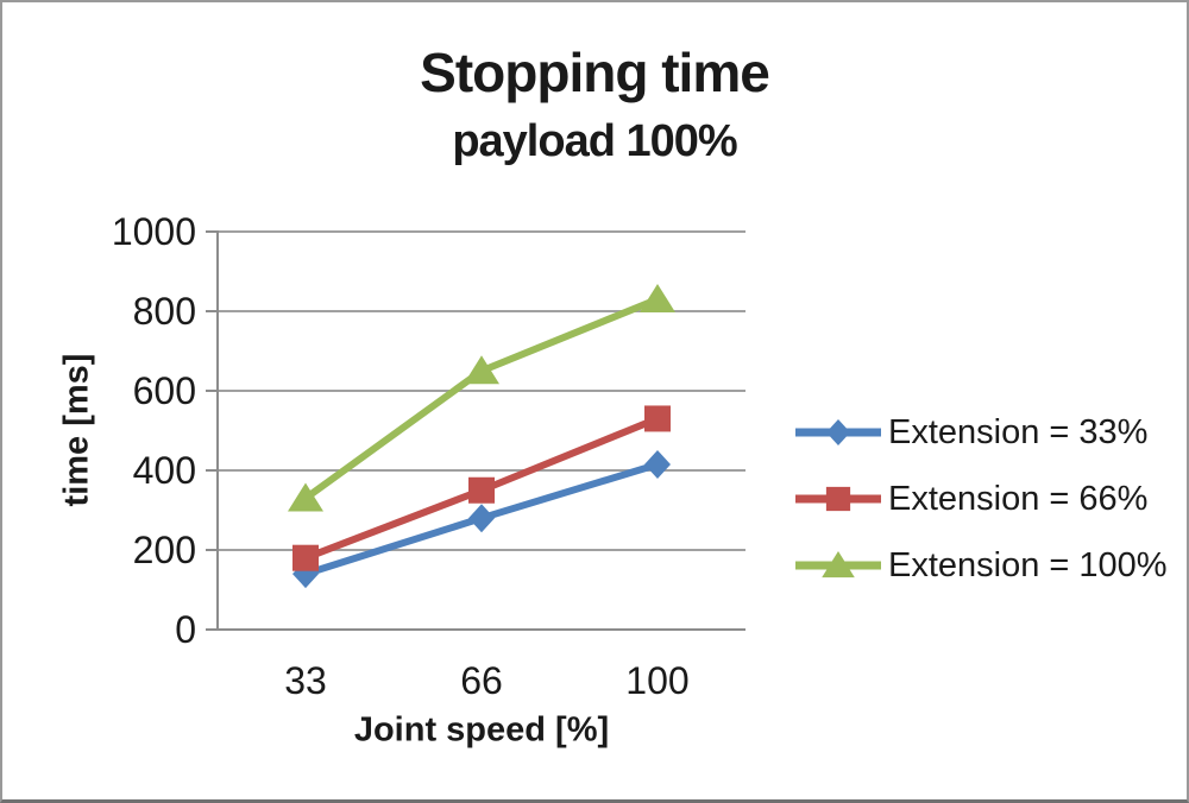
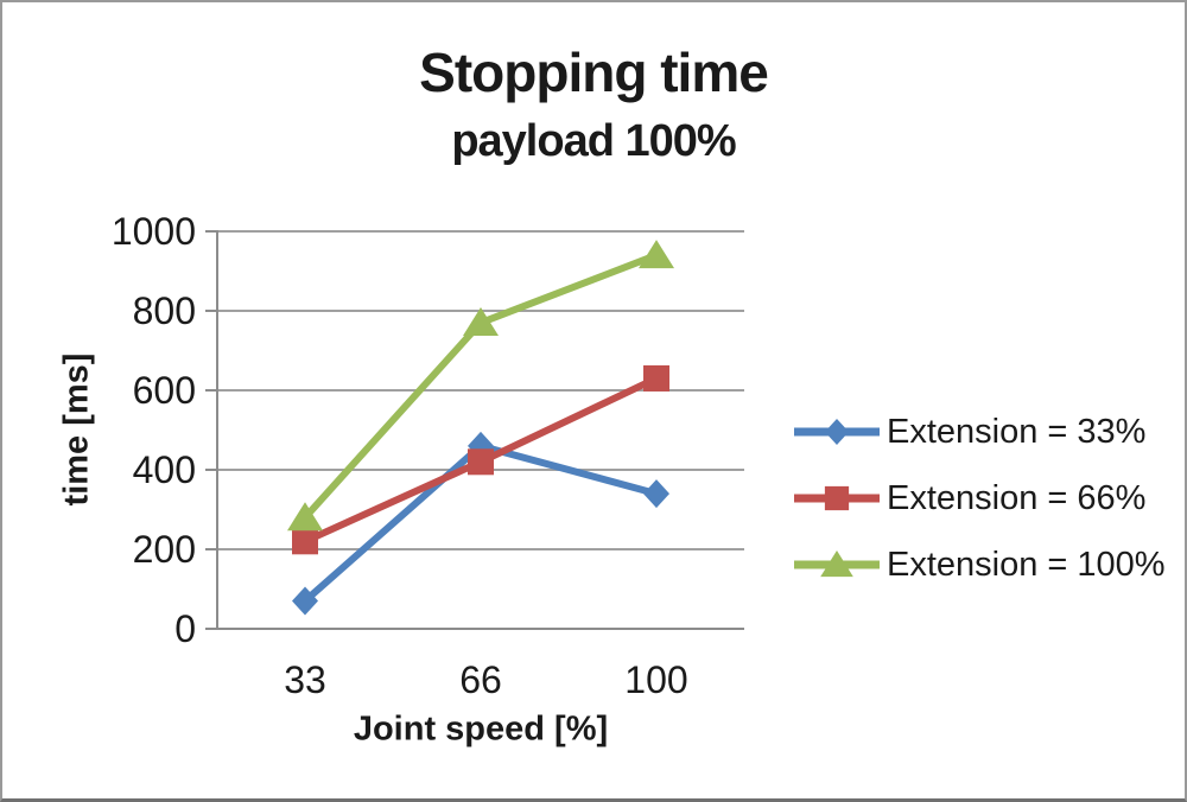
Extension = 33%/33: 140 -> 70
Extension = 66%/33: 180 -> 220
Extension = 100%/33: 330 -> 280
Extension = 33%/66: 280 -> 460
Extension = 66%/66: 350 -> 420
Extension = 100%/66: 650 -> 770
Extension = 33%/100: 420 -> 340
Extension = 66%/100: 530 -> 630
Extension = 100%/100: 830 -> 940
